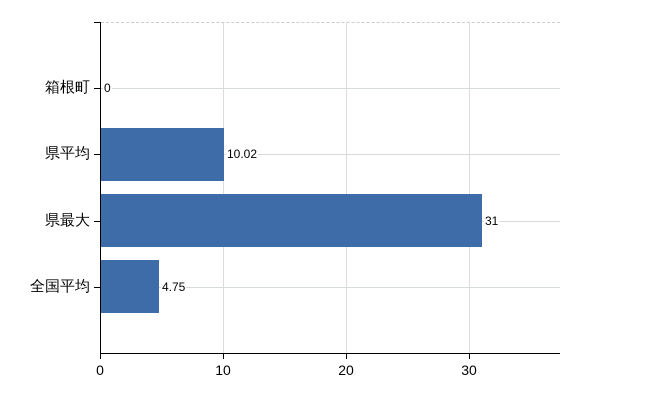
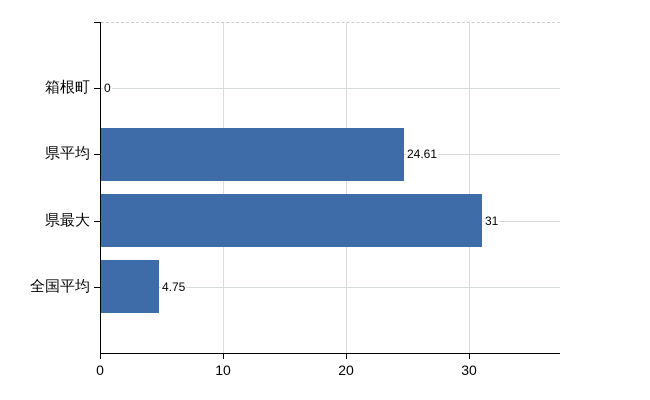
県平均: 10.02 -> 24.61
